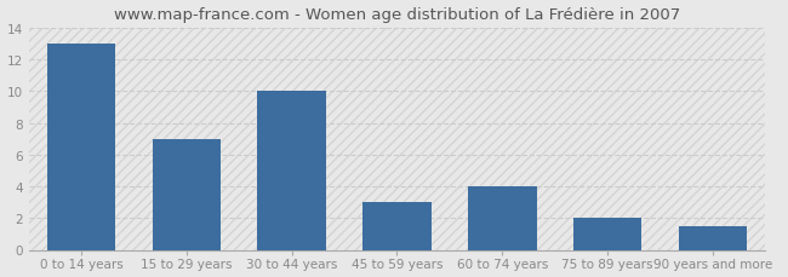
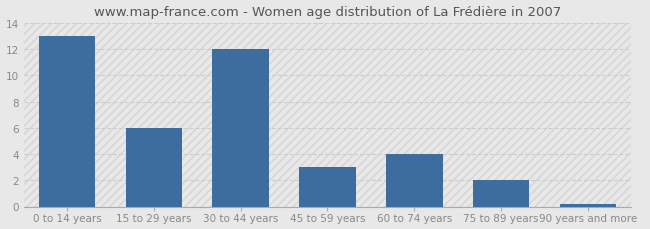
15 to 29 years: 7.0 -> 6.0
30 to 44 years: 10.0 -> 12.0
90 years and more: 1.5 -> 0.2
